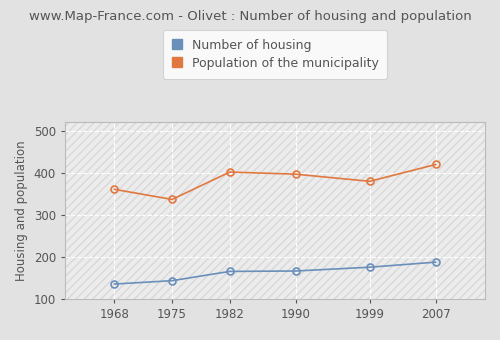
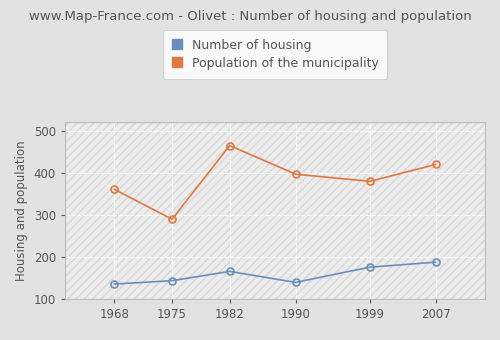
Population of the municipality/1975: 337 -> 290
Population of the municipality/1982: 402 -> 465
Number of housing/1990: 167 -> 140
